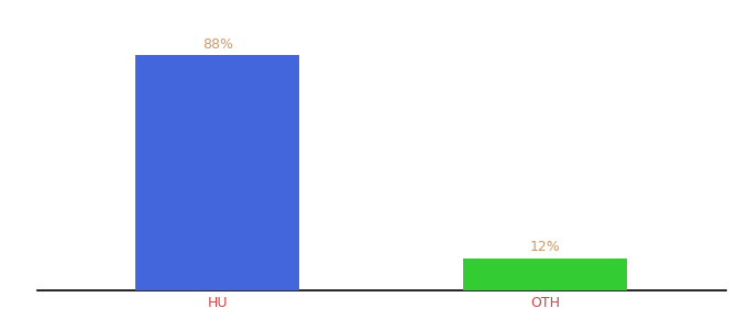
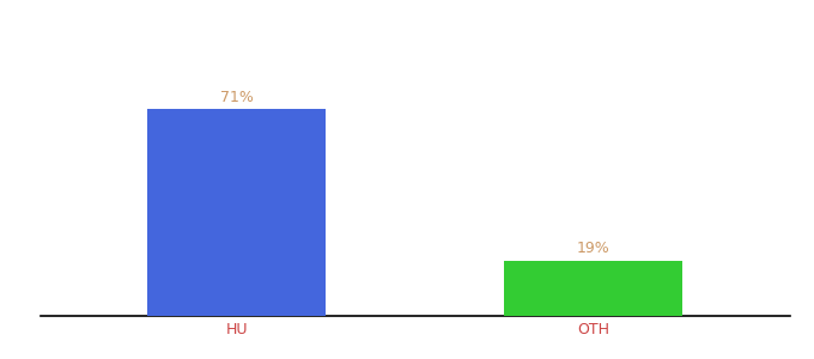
HU: 88% -> 71%
OTH: 12% -> 19%
